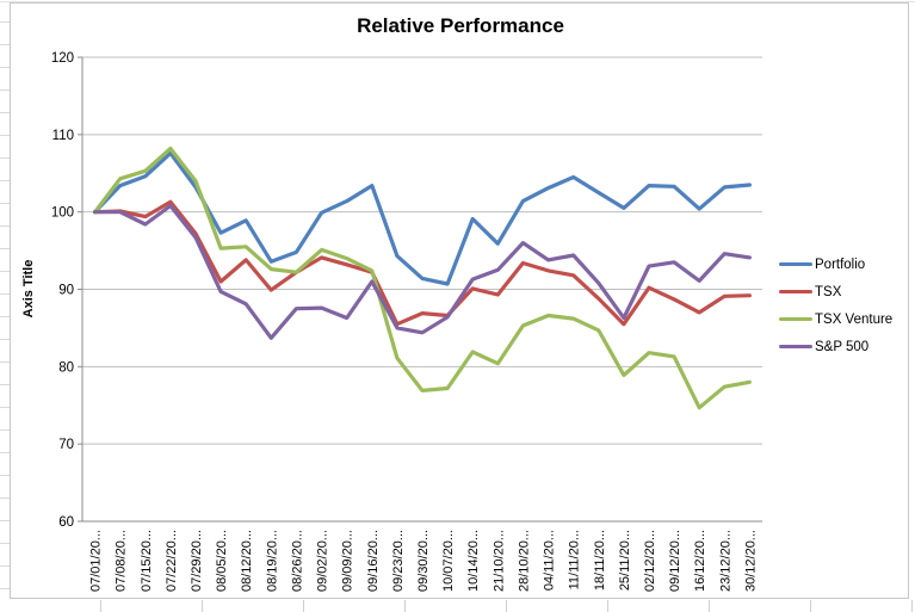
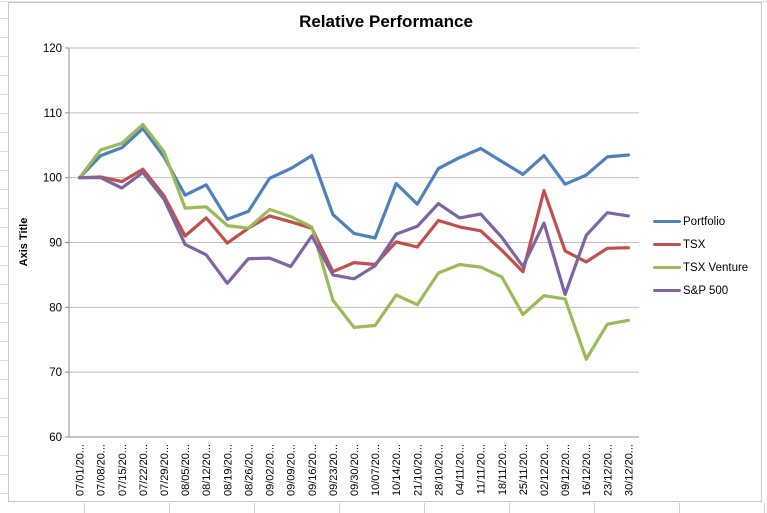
TSX/02/12/20...: 90 -> 98
Portfolio/09/12/20...: 103 -> 99
S&P 500/09/12/20...: 94 -> 82
TSX Venture/16/12/20...: 75 -> 72
